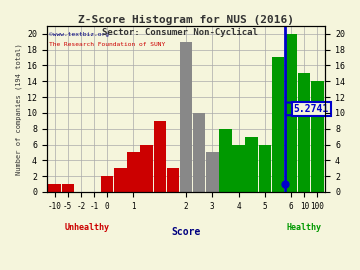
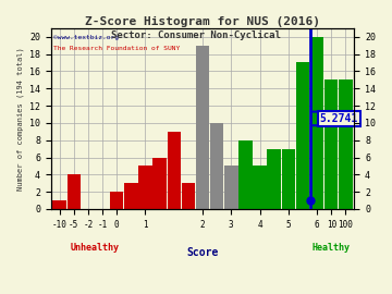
-5: 1 -> 4
4: 6 -> 5
5: 6 -> 7
100: 14 -> 15
